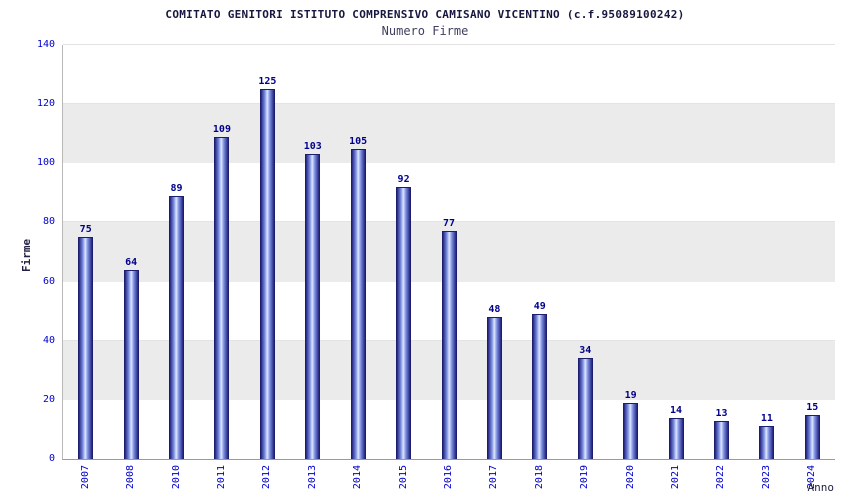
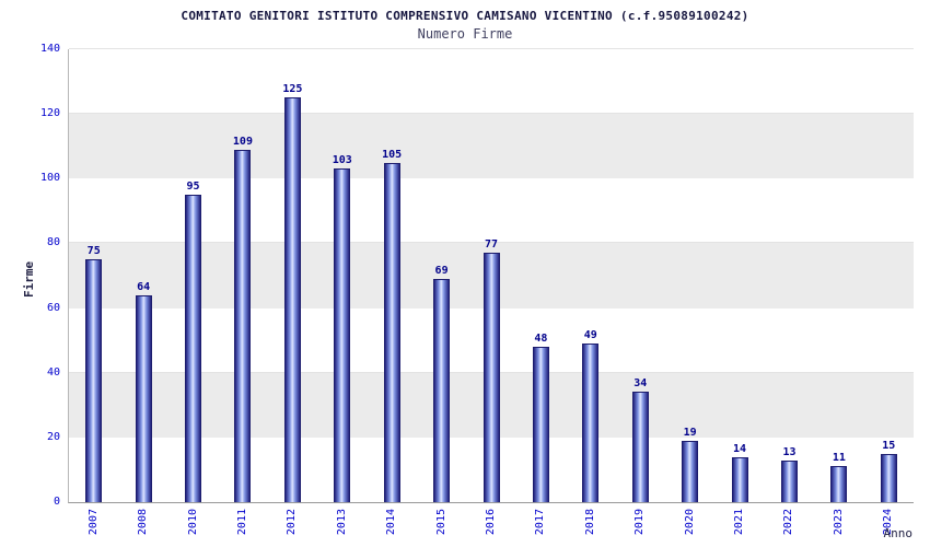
2010: 89 -> 95
2015: 92 -> 69
